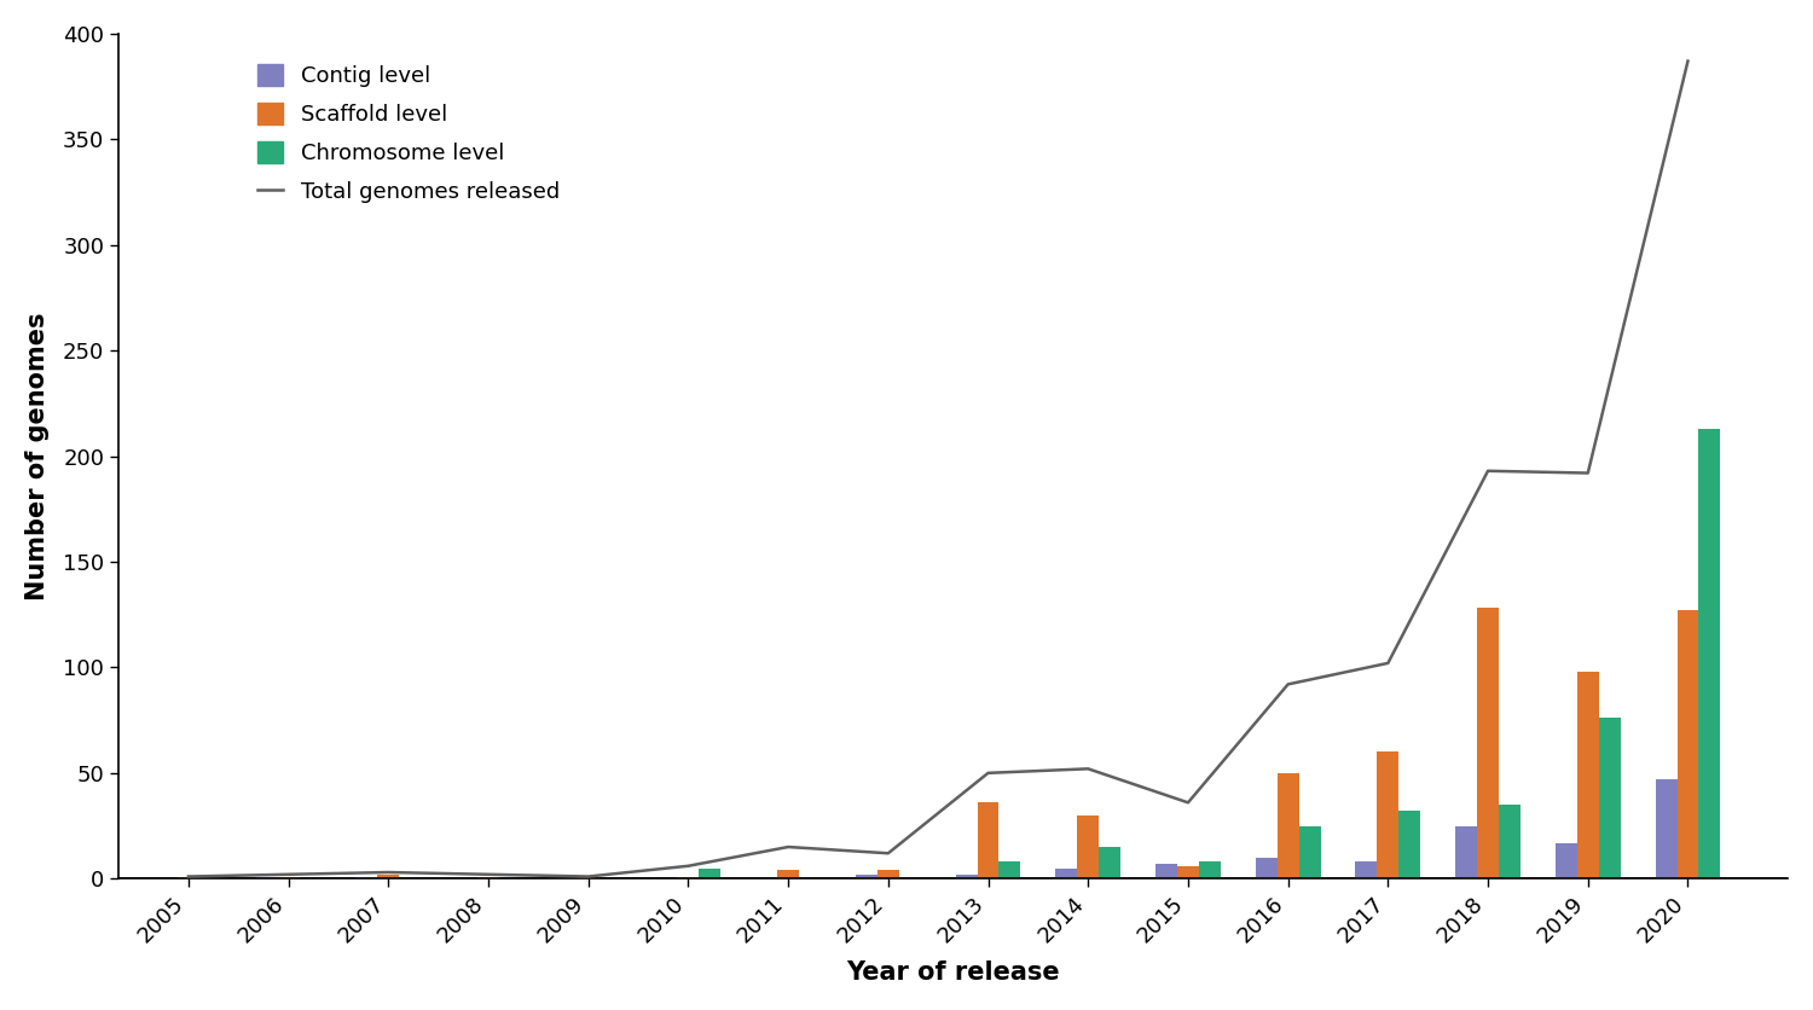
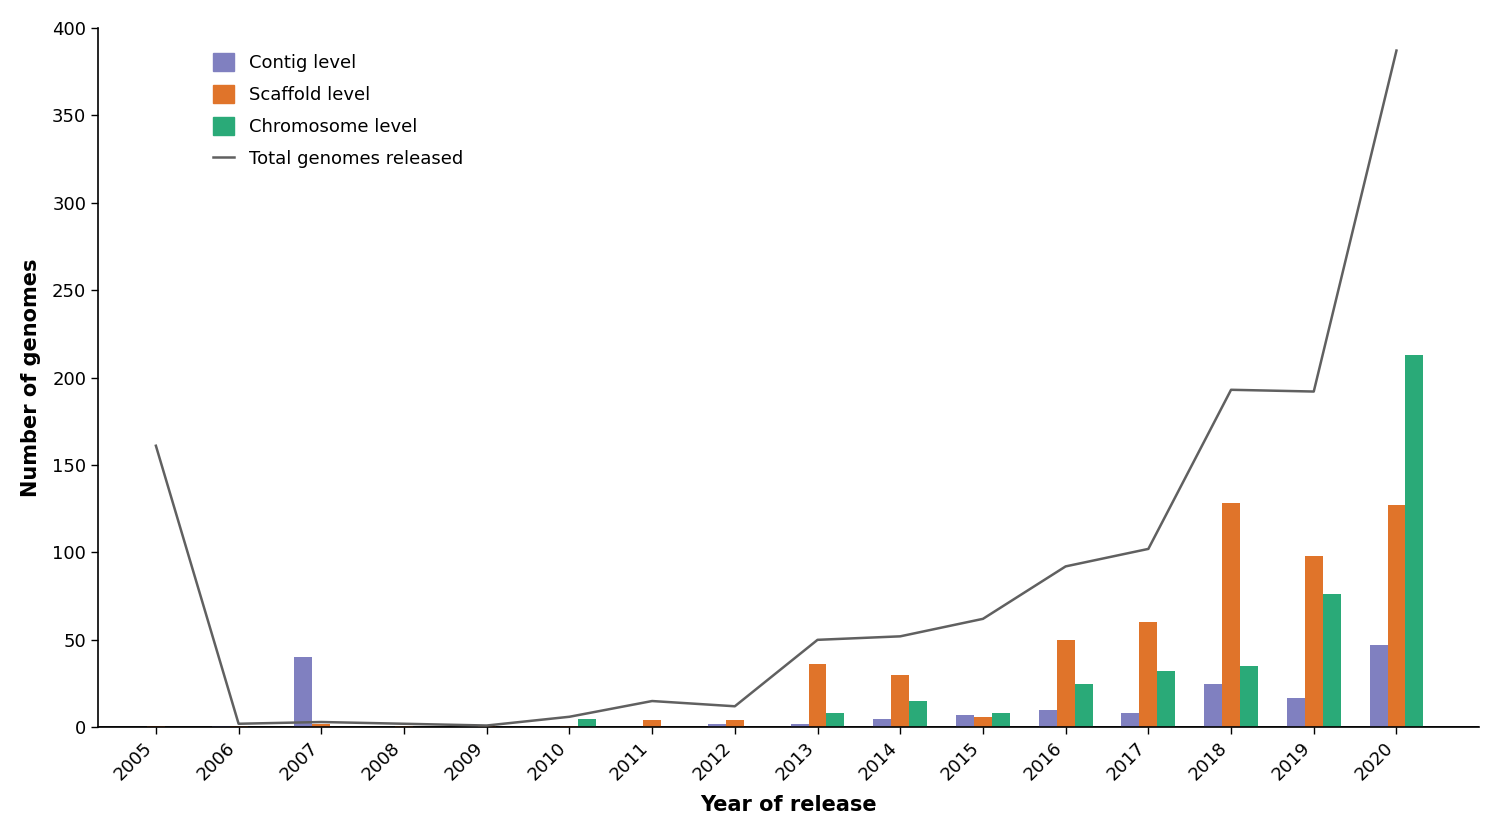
Total genomes released/2005: 1 -> 161
Contig level/2007: 1 -> 40
Total genomes released/2015: 36 -> 62
